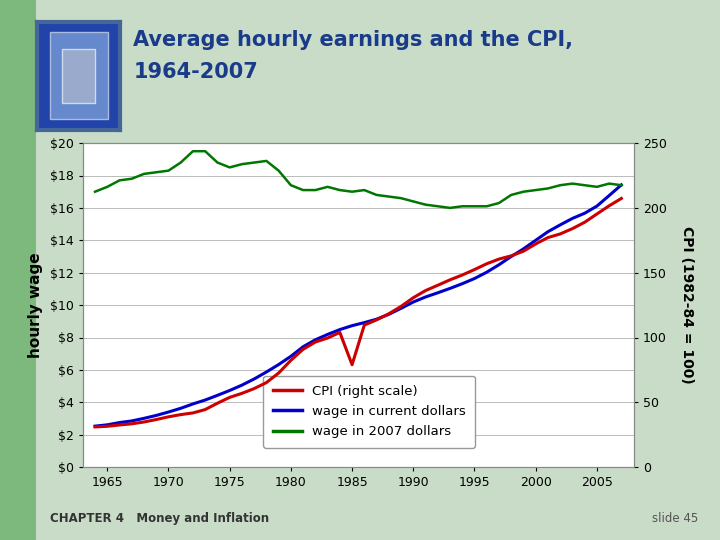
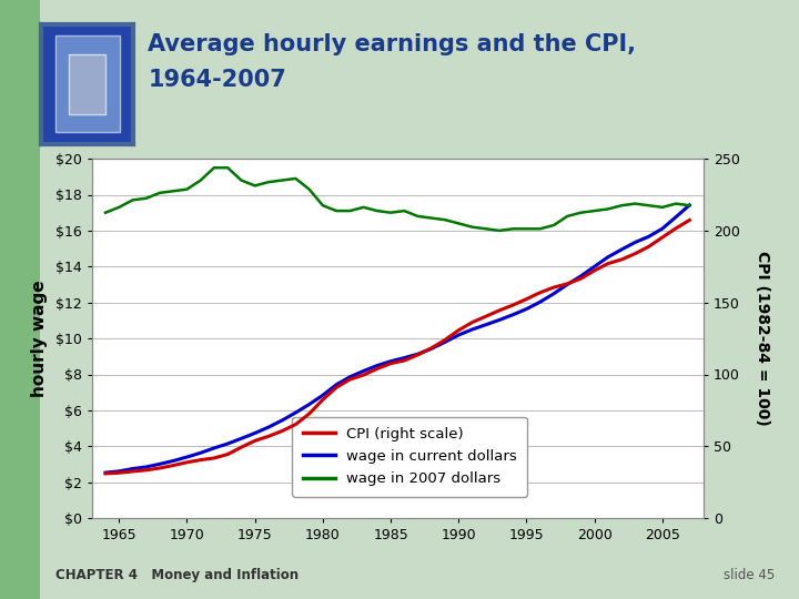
CPI (right scale)/1985: 79 -> 108
